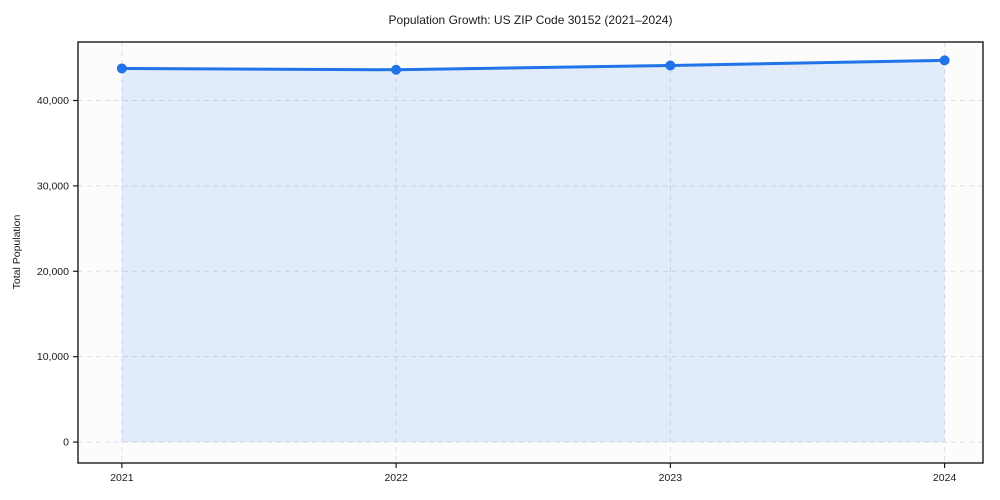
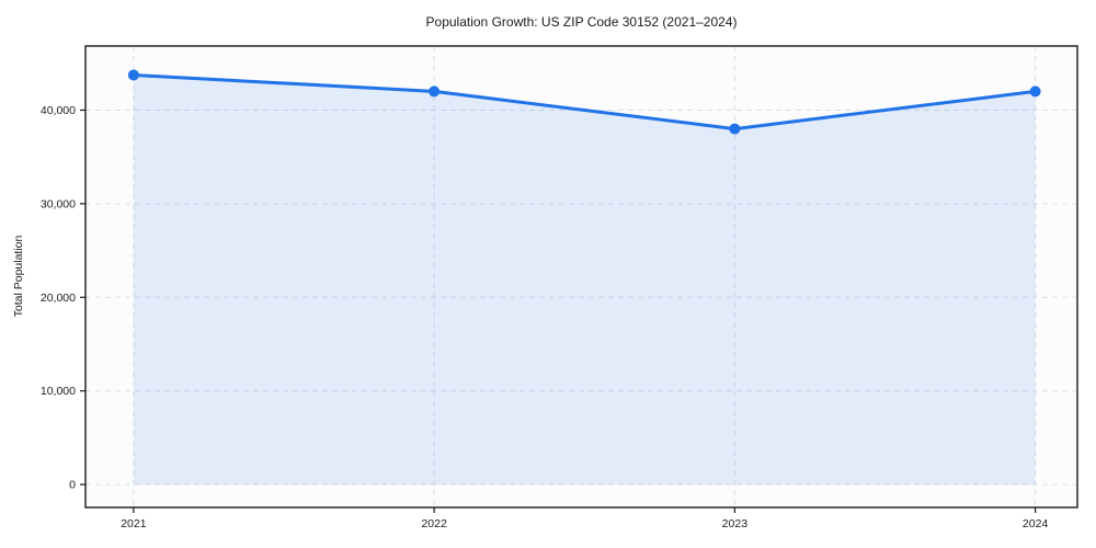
2022: 44000 -> 42000
2023: 44000 -> 38000
2024: 45000 -> 42000
